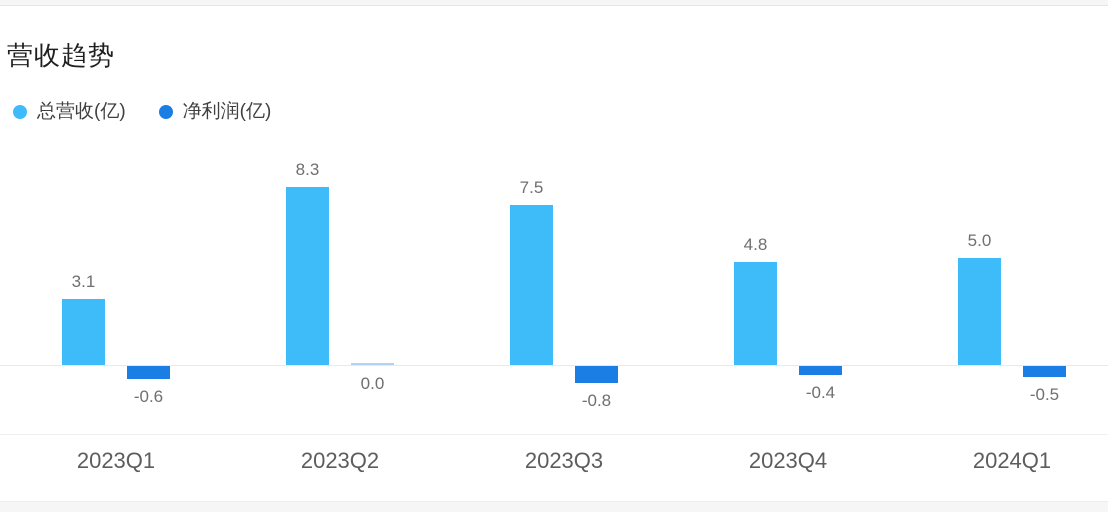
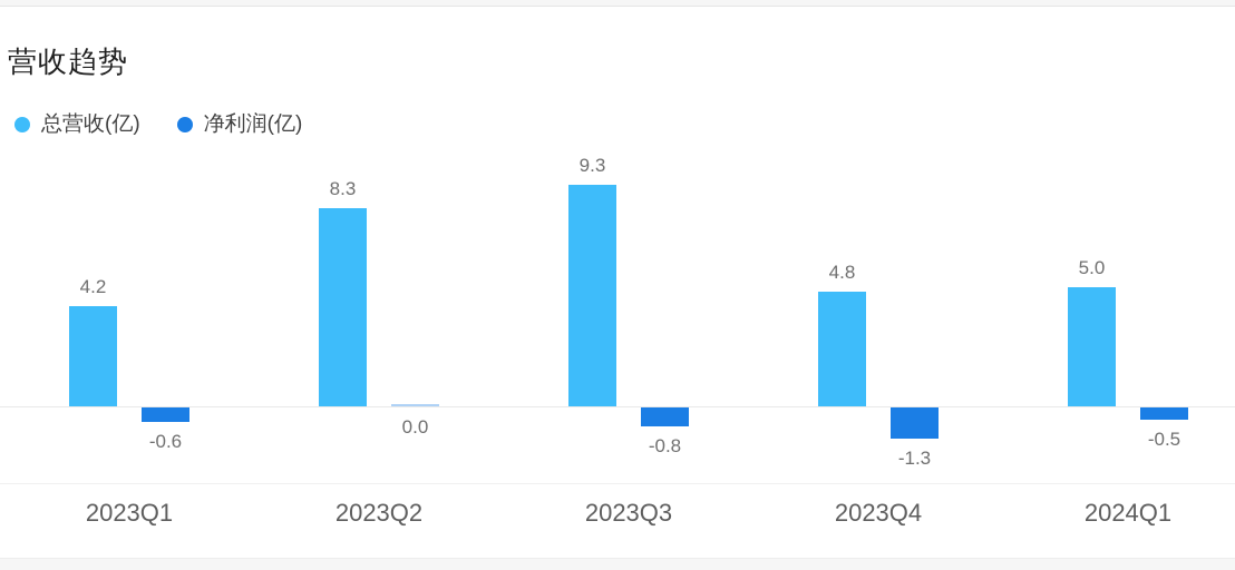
总营收(亿)/2023Q1: 3.1 -> 4.2
总营收(亿)/2023Q3: 7.5 -> 9.3
净利润(亿)/2023Q4: -0.4 -> -1.3
